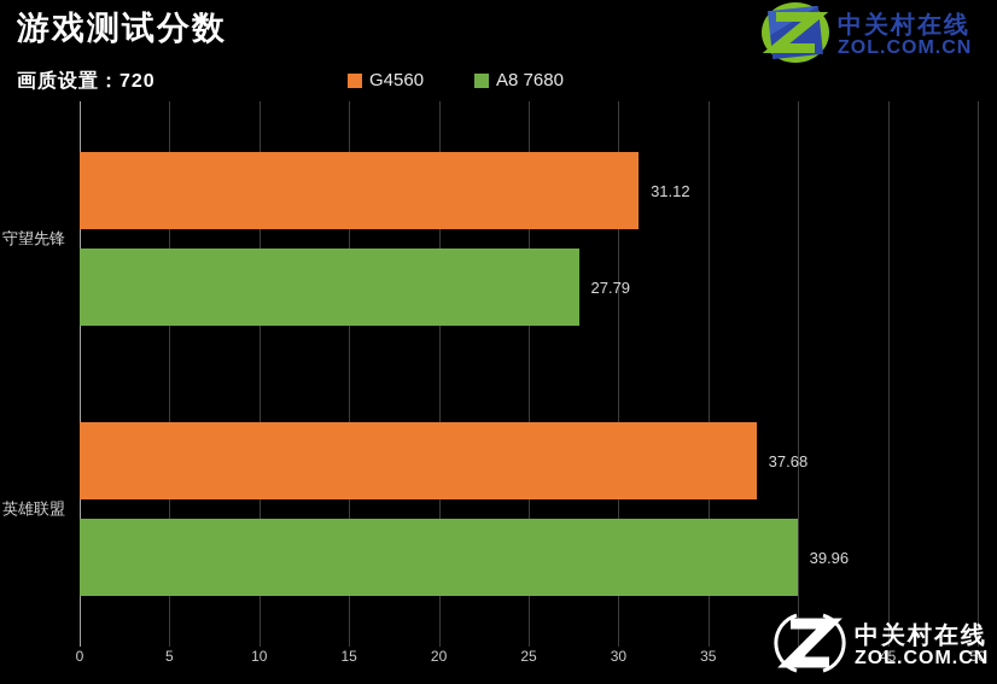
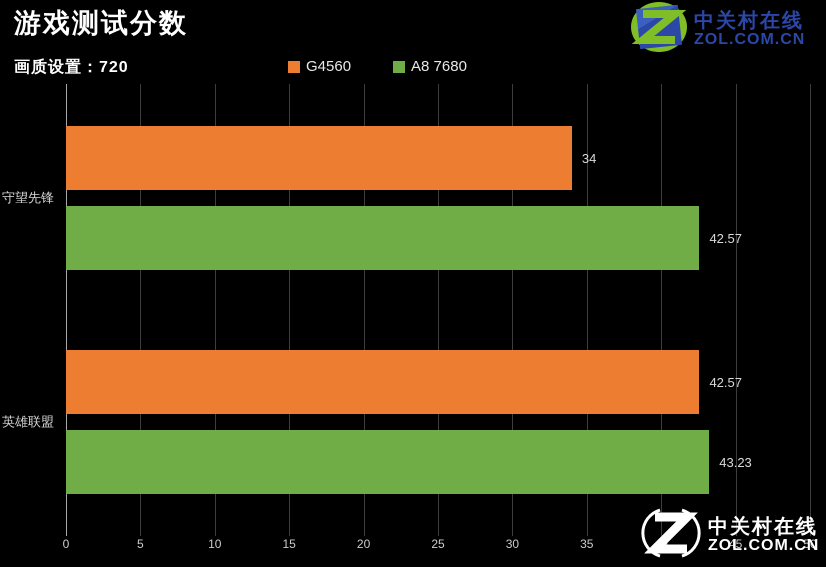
G4560/守望先锋: 31.12 -> 34
A8 7680/守望先锋: 27.79 -> 42.57
G4560/英雄联盟: 37.68 -> 42.57
A8 7680/英雄联盟: 39.96 -> 43.23
